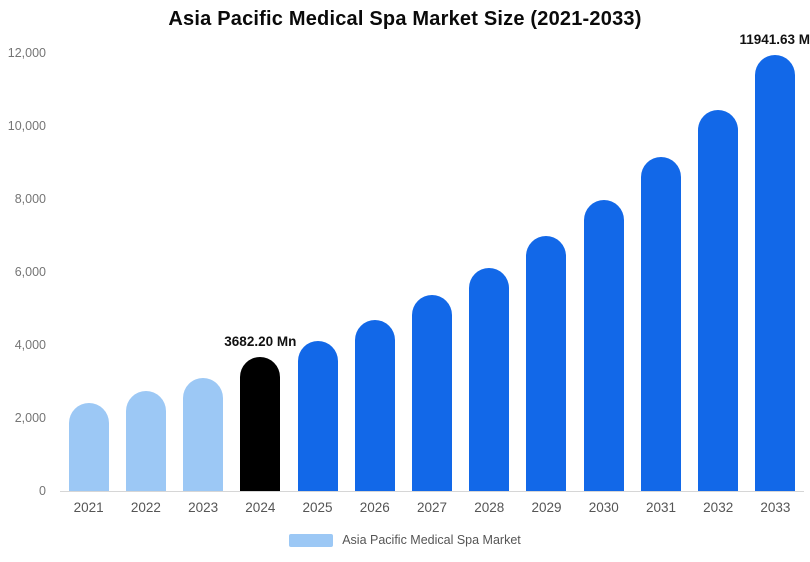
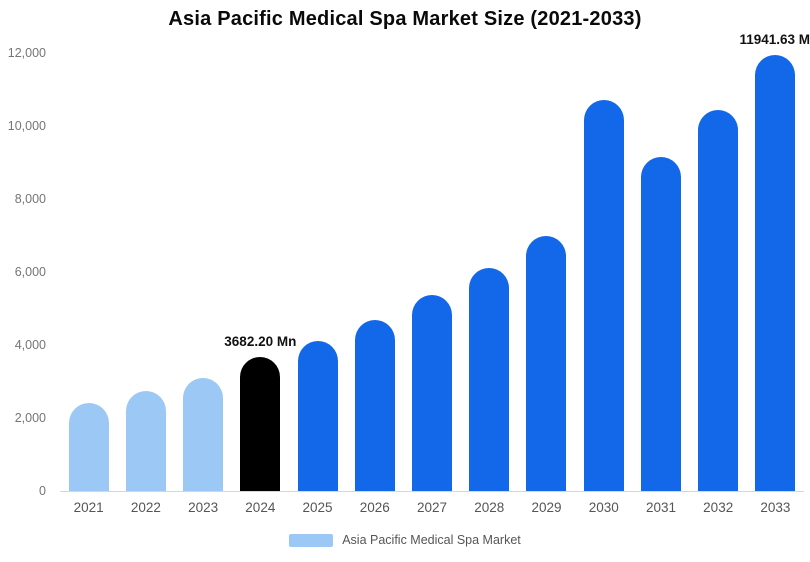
2030: 8000 -> 10700
